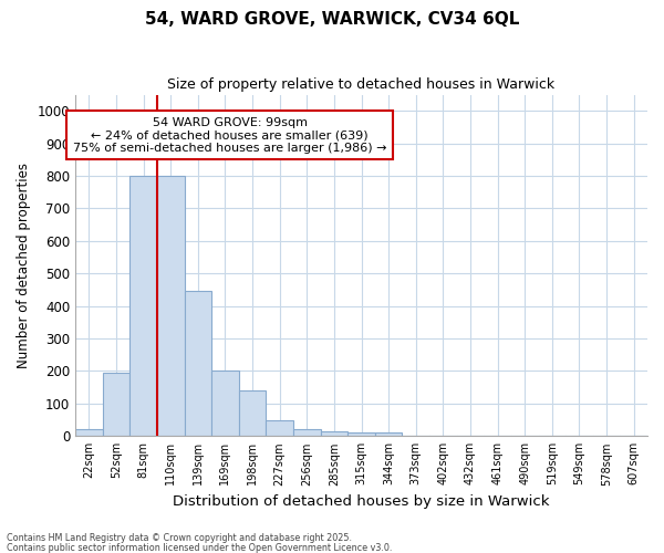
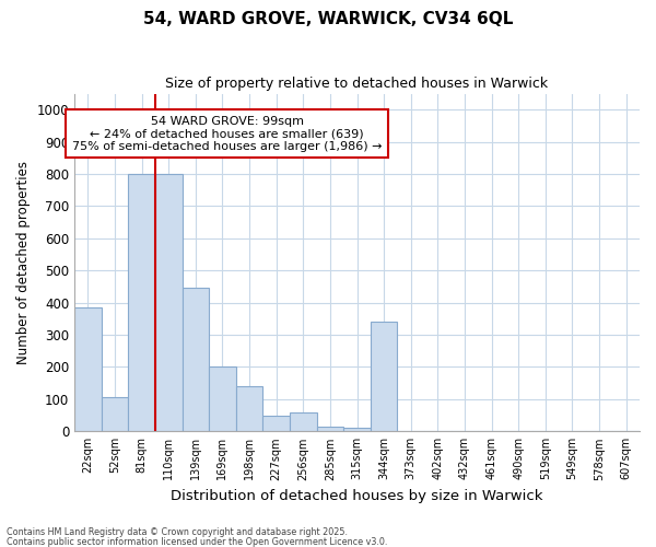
22sqm: 20 -> 385
52sqm: 195 -> 105
256sqm: 20 -> 60
344sqm: 10 -> 340
